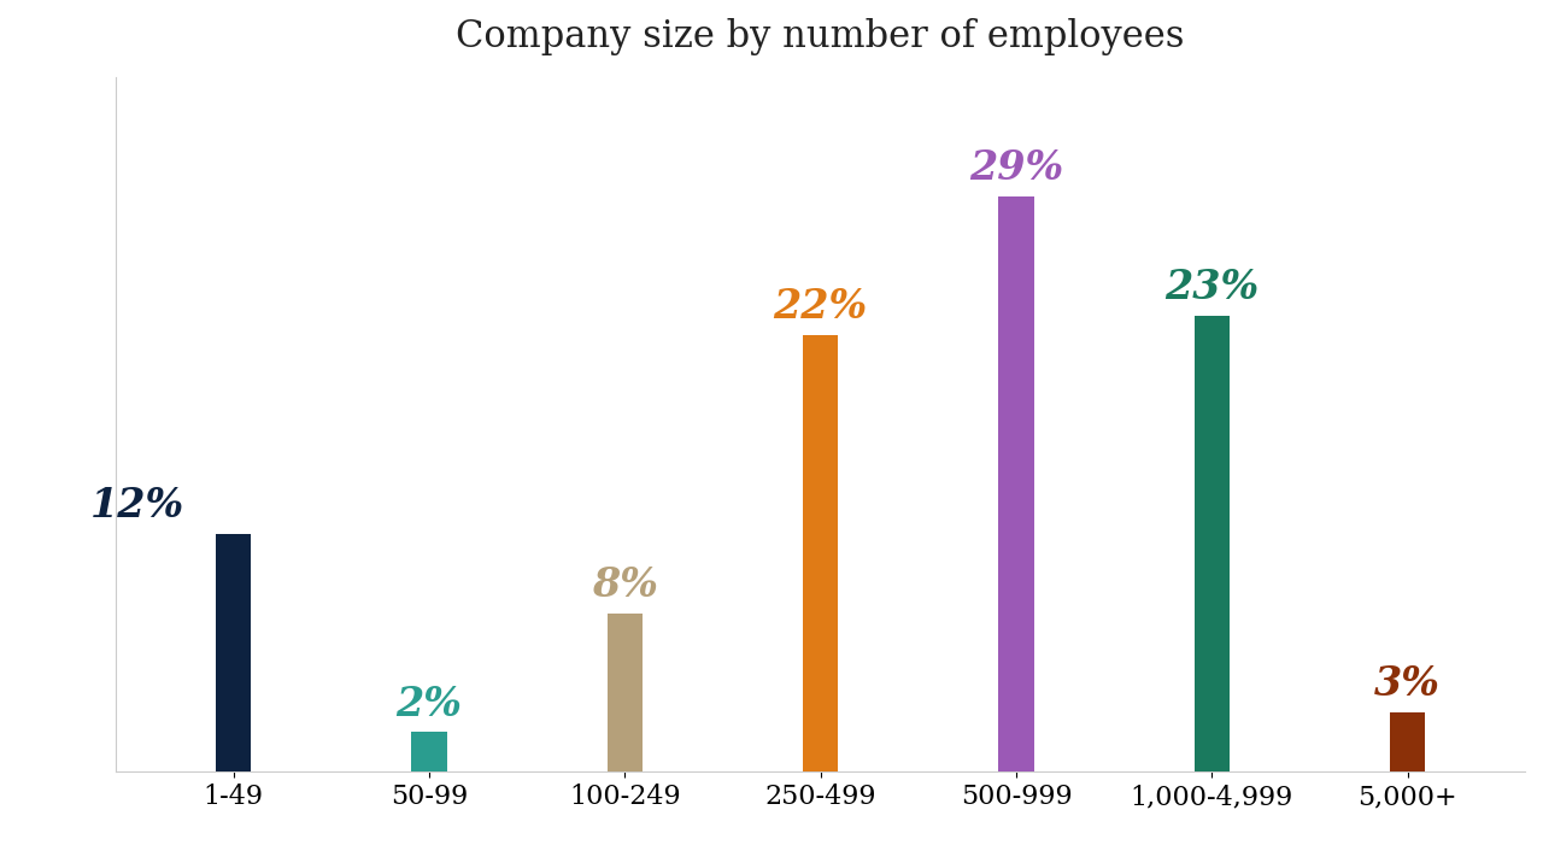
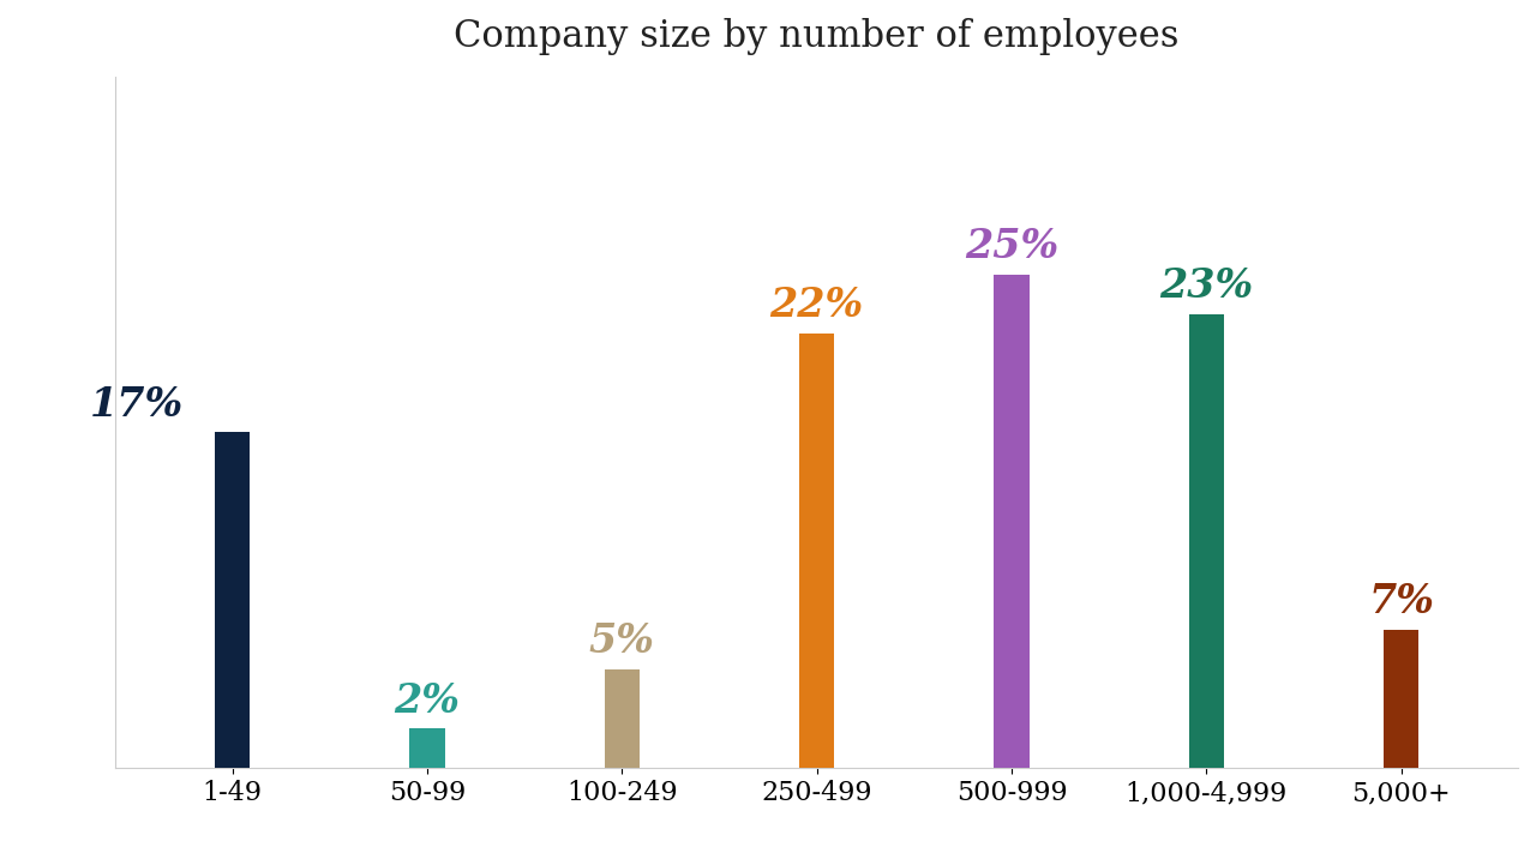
1-49: 12% -> 17%
100-249: 8% -> 5%
500-999: 29% -> 25%
5,000+: 3% -> 7%
